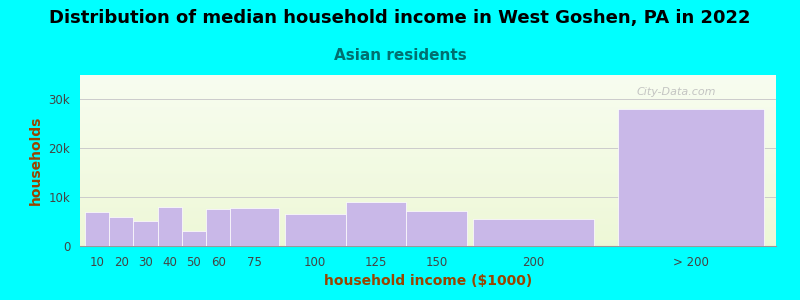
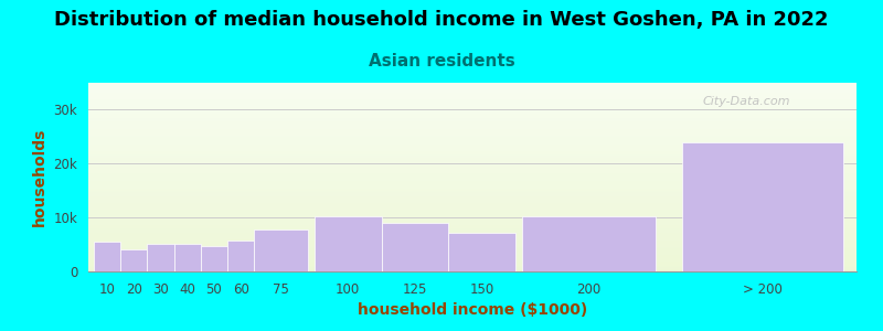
10: 7.0k -> 5.5k
20: 6.0k -> 4.0k
40: 8.0k -> 5.2k
50: 3.0k -> 4.8k
60: 7.5k -> 5.8k
100: 6.5k -> 10.2k
200: 5.5k -> 10.2k
> 200: 28.0k -> 24.0k
